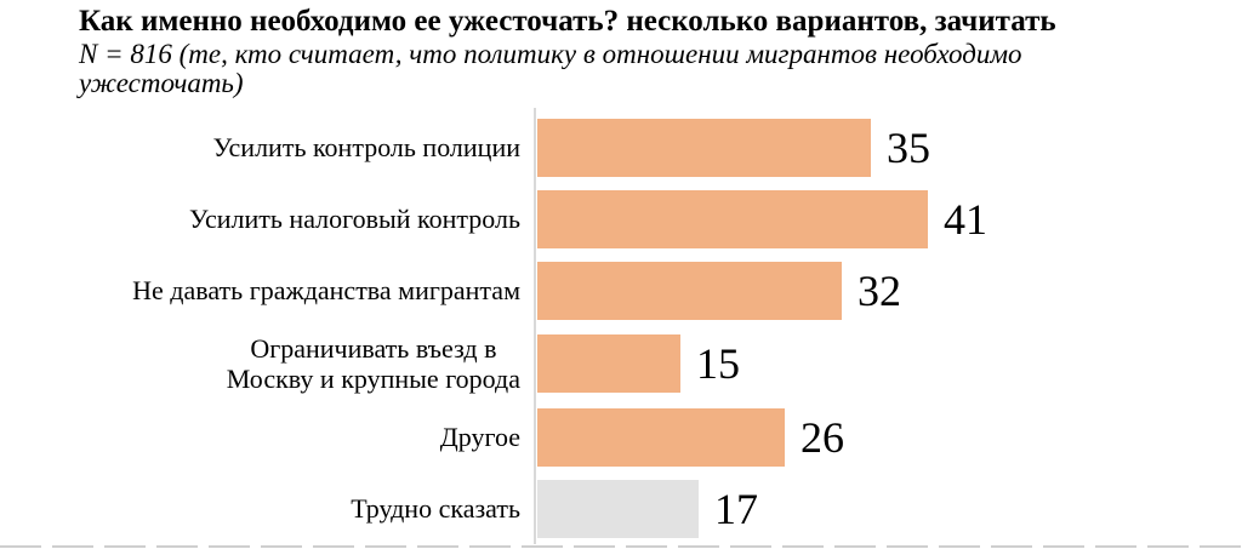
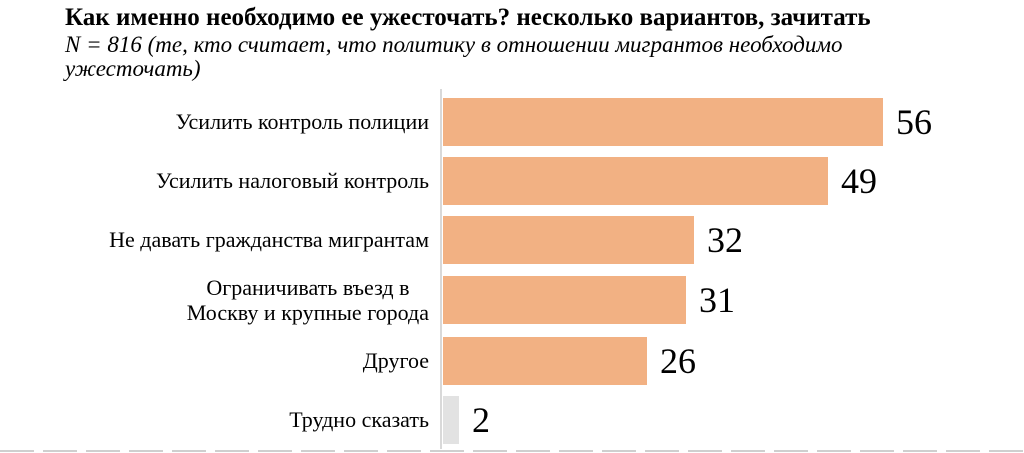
Усилить контроль полиции: 35 -> 56
Усилить налоговый контроль: 41 -> 49
Ограничивать въезд в Москву и крупные города: 15 -> 31
Трудно сказать: 17 -> 2
